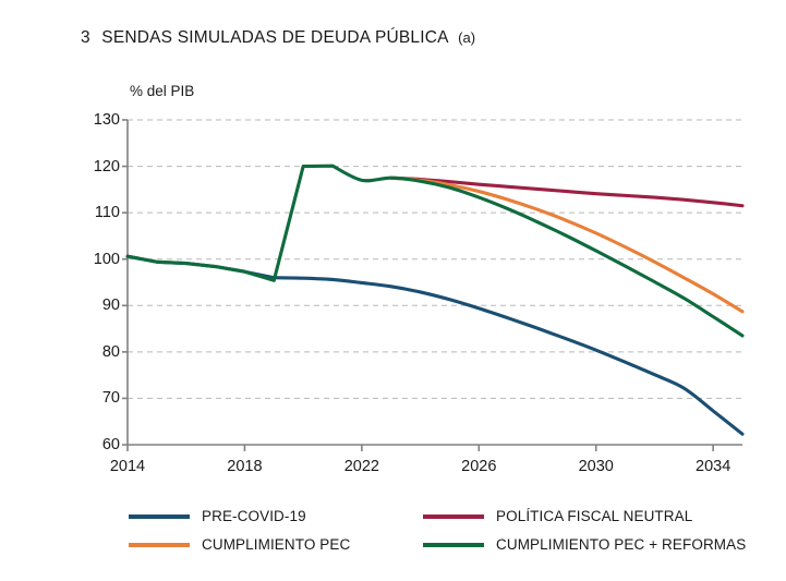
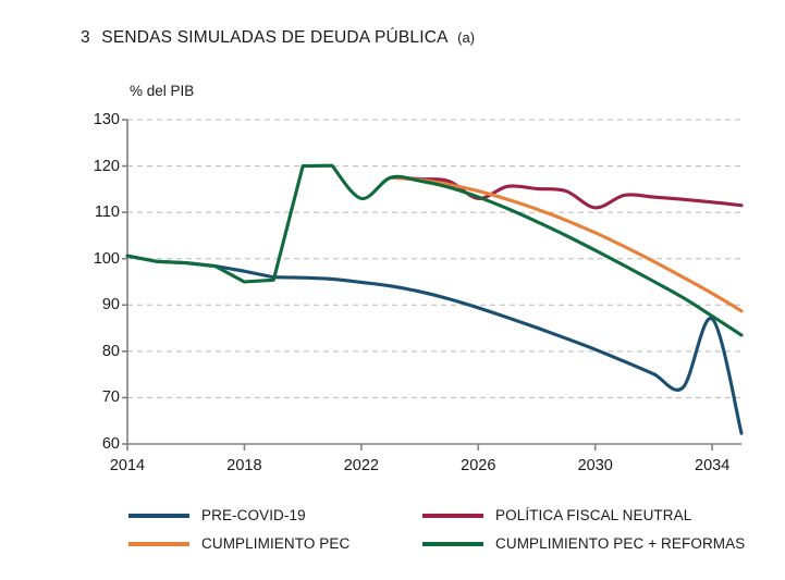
CUMPLIMIENTO PEC + REFORMAS/2018: 97 -> 95
CUMPLIMIENTO PEC + REFORMAS/2022: 117 -> 113
POLÍTICA FISCAL NEUTRAL/2026: 116 -> 113
POLÍTICA FISCAL NEUTRAL/2030: 114 -> 111
PRE-COVID-19/2034: 67 -> 87
